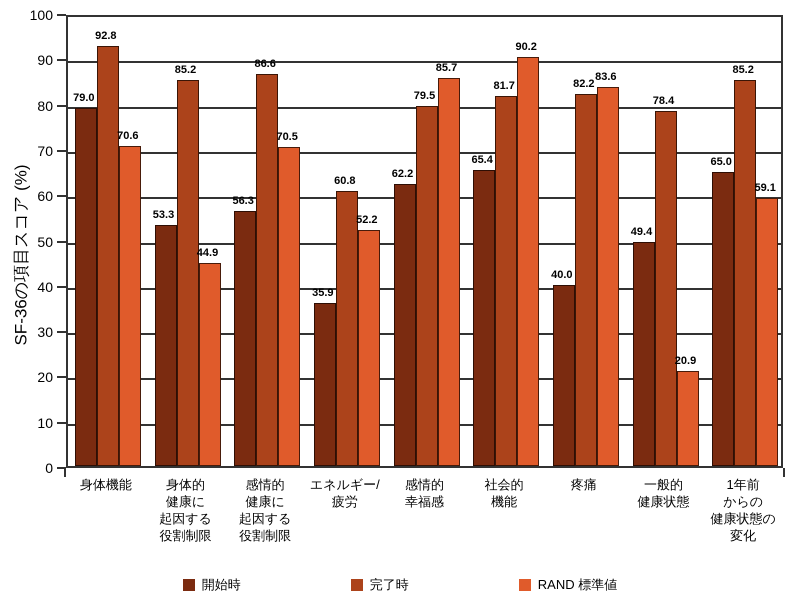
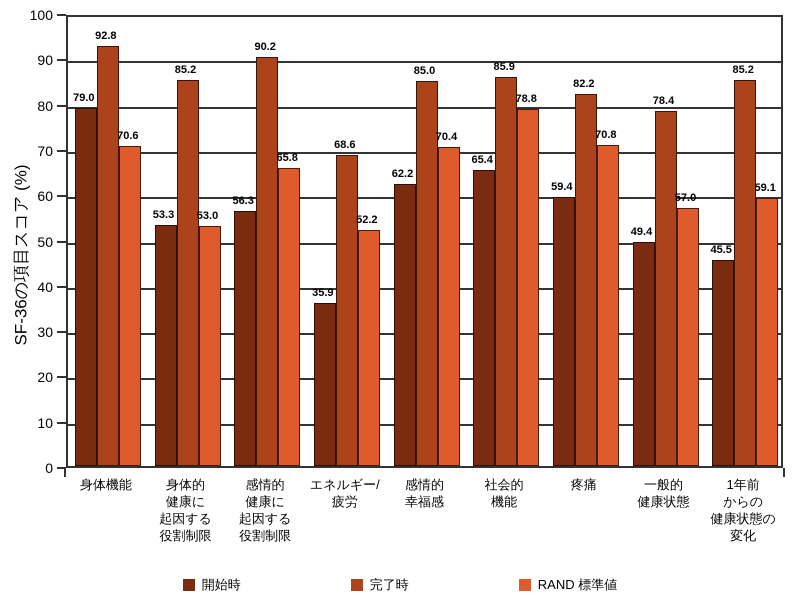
RAND 標準値/身体的 健康に 起因する 役割制限: 44.9 -> 53.0
完了時/感情的 健康に 起因する 役割制限: 86.6 -> 90.2
RAND 標準値/感情的 健康に 起因する 役割制限: 70.5 -> 65.8
完了時/エネルギー/ 疲労: 60.8 -> 68.6
完了時/感情的 幸福感: 79.5 -> 85.0
RAND 標準値/感情的 幸福感: 85.7 -> 70.4
完了時/社会的 機能: 81.7 -> 85.9
RAND 標準値/社会的 機能: 90.2 -> 78.8
開始時/疼痛: 40.0 -> 59.4
RAND 標準値/疼痛: 83.6 -> 70.8
RAND 標準値/一般的 健康状態: 20.9 -> 57.0
開始時/1年前 からの 健康状態の 変化: 65.0 -> 45.5
